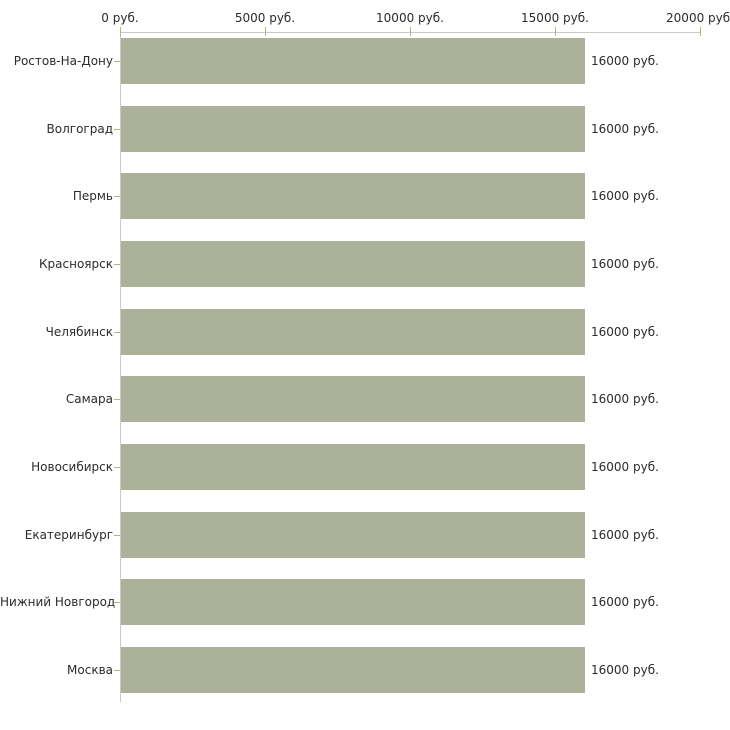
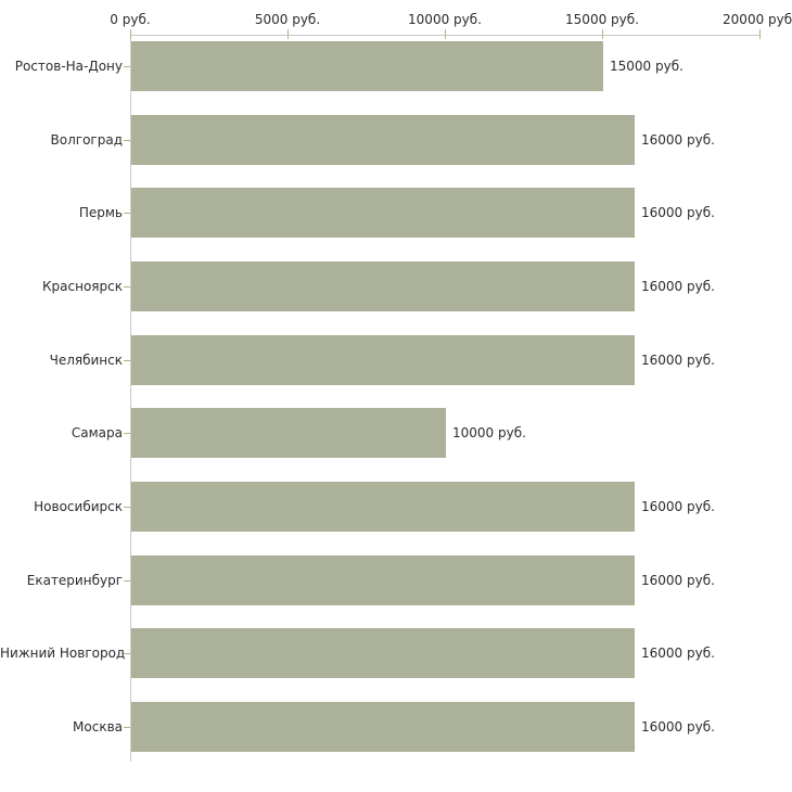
Ростов-На-Дону: 16000 -> 15000
Самара: 16000 -> 10000
